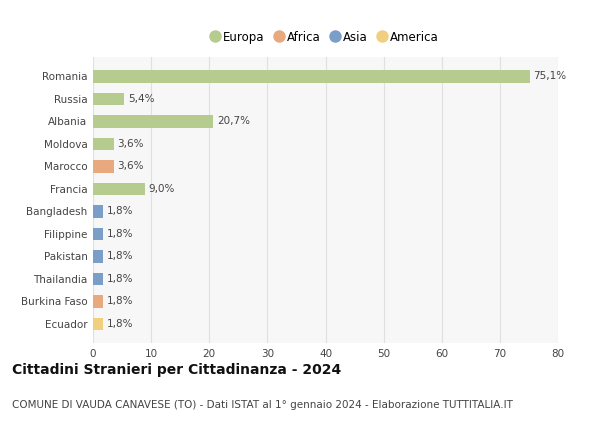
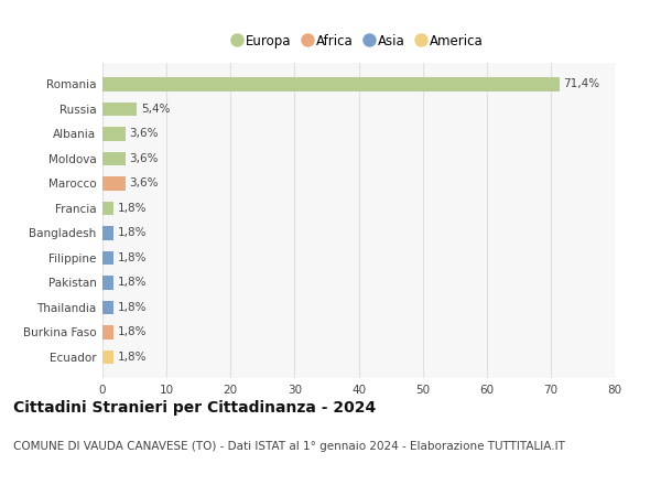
Romania: 75,1% -> 71,4%
Albania: 20,7% -> 3,6%
Francia: 9,0% -> 1,8%
